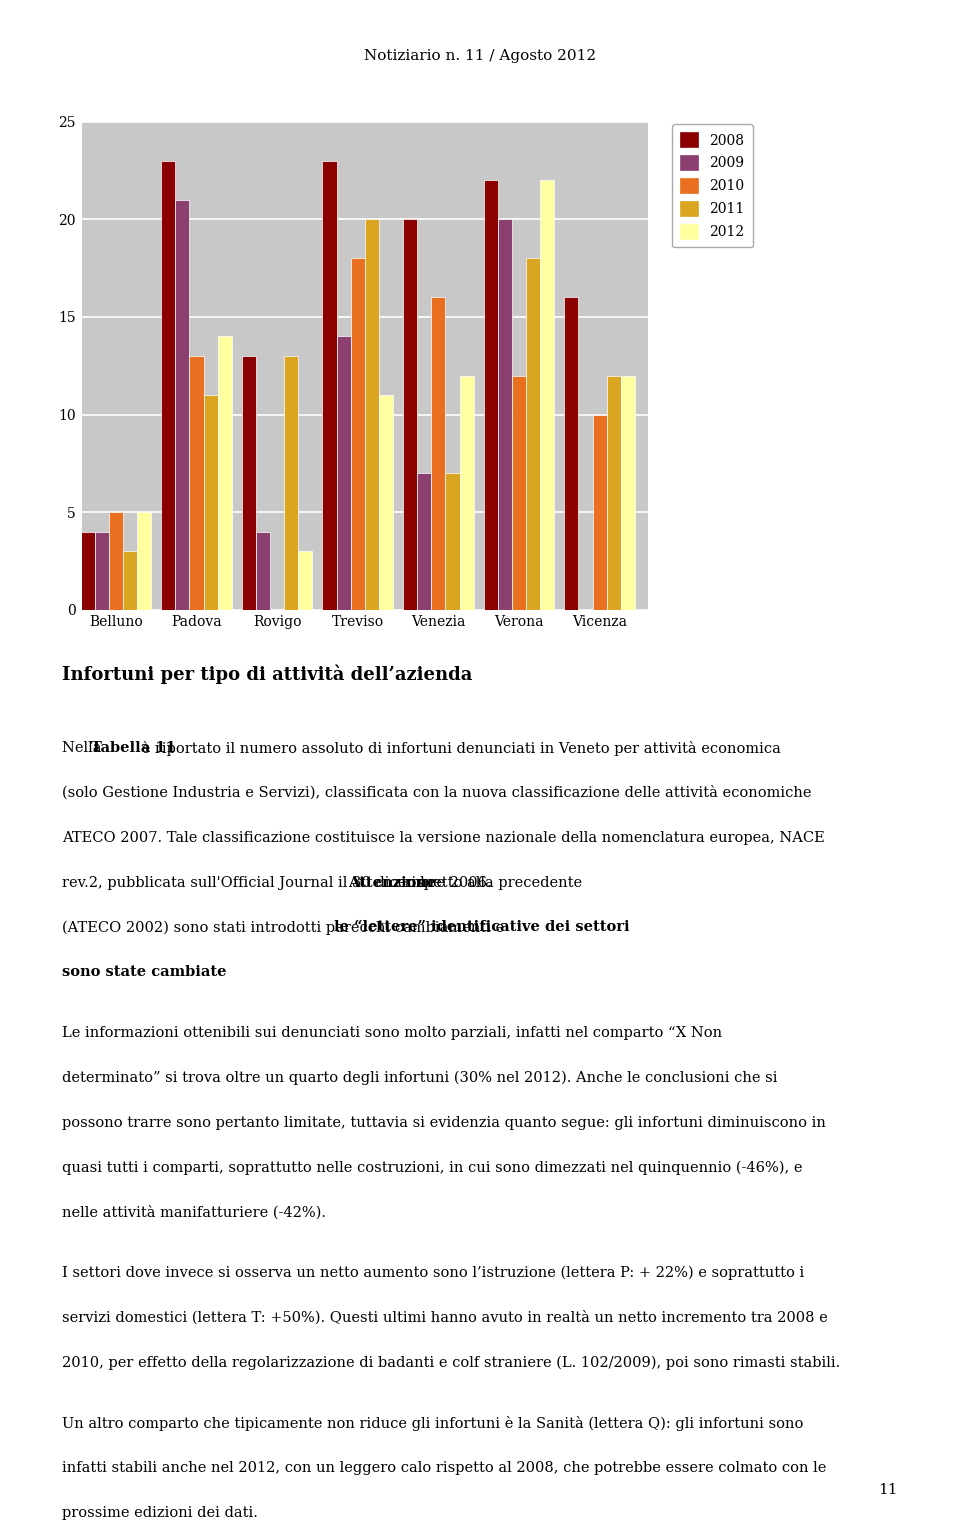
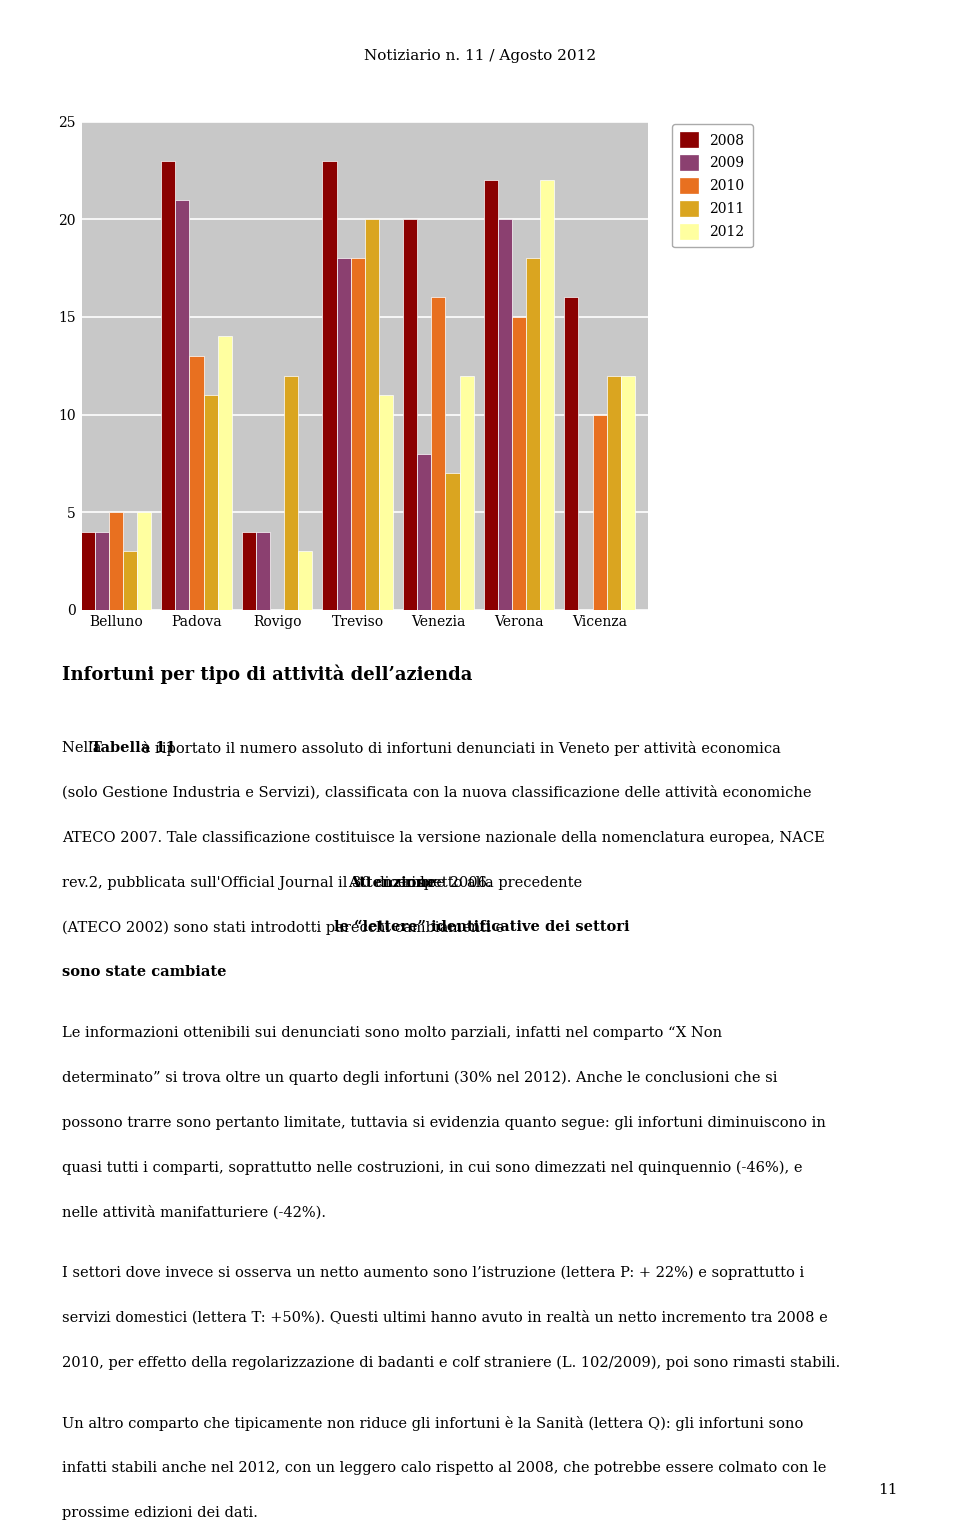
2008/Rovigo: 13 -> 4
2011/Rovigo: 13 -> 12
2009/Treviso: 14 -> 18
2009/Venezia: 7 -> 8
2010/Verona: 12 -> 15
